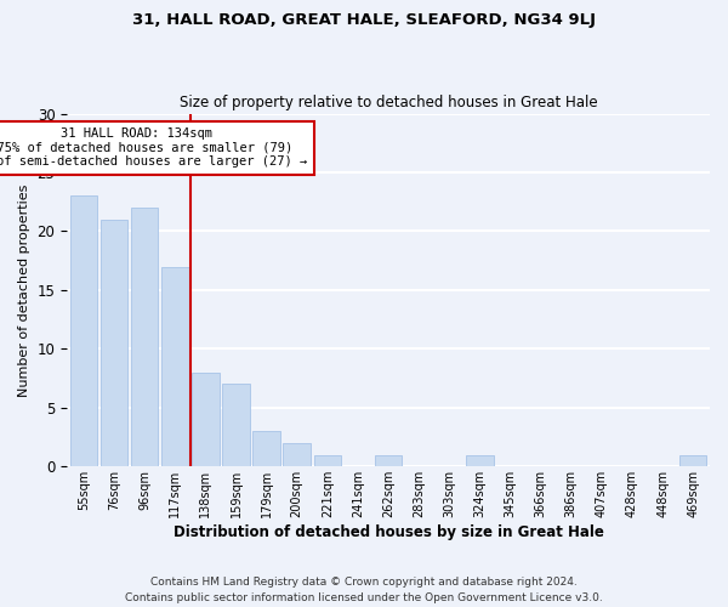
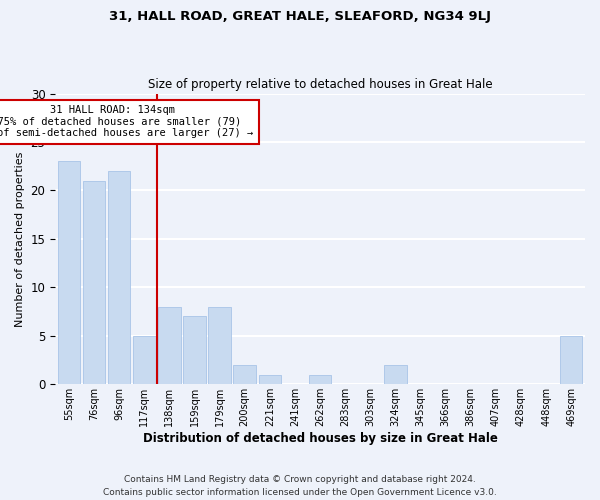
117sqm: 17 -> 5
179sqm: 3 -> 8
324sqm: 1 -> 2
469sqm: 1 -> 5
